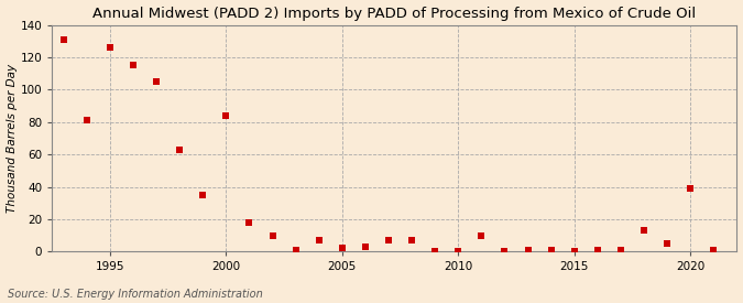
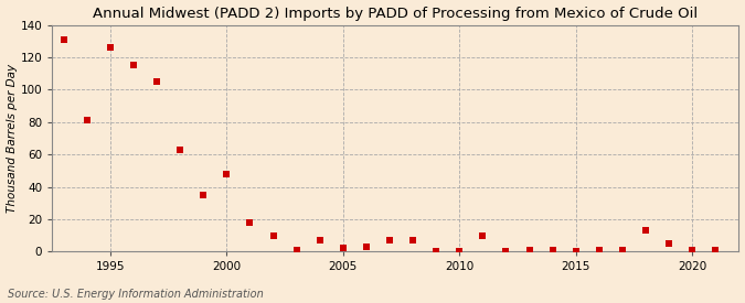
2000: 84 -> 48
2020: 39 -> 1
